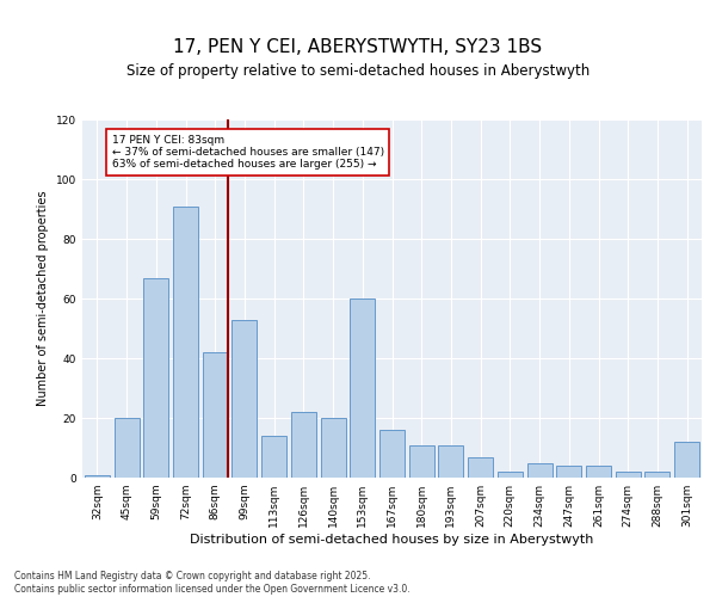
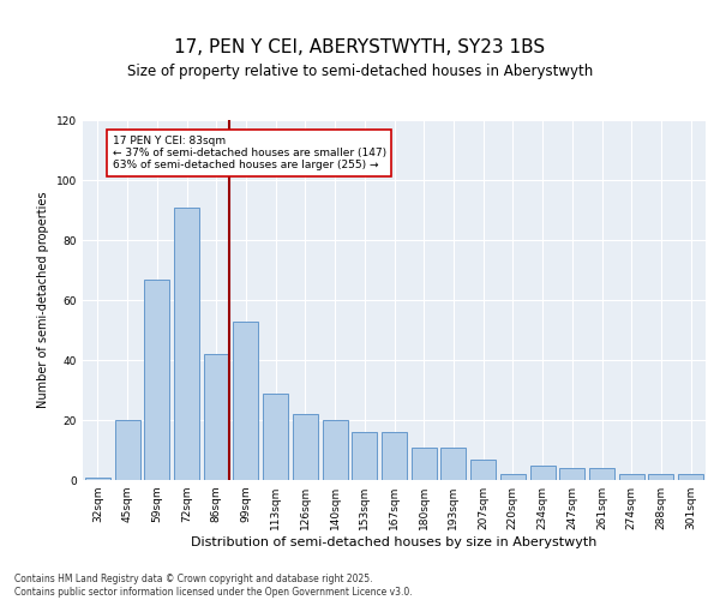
113sqm: 14 -> 29
153sqm: 60 -> 16
301sqm: 12 -> 2
